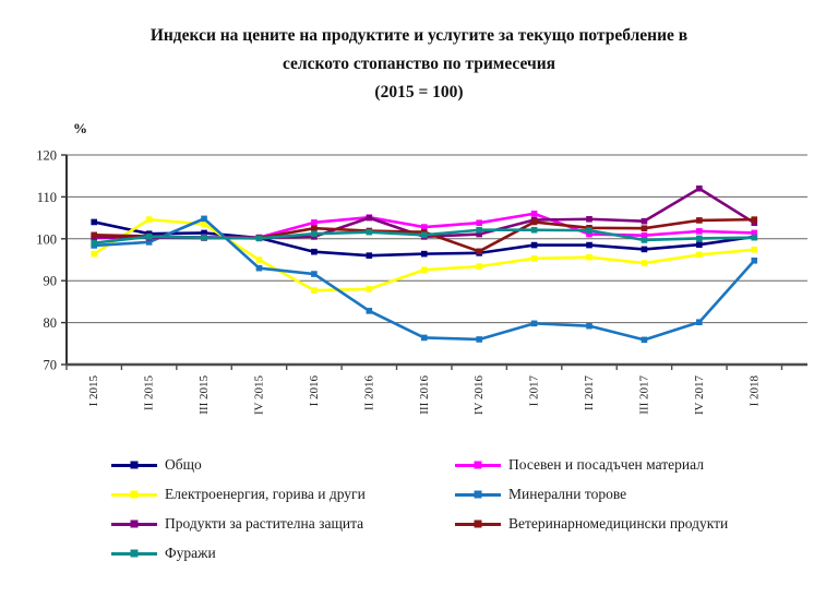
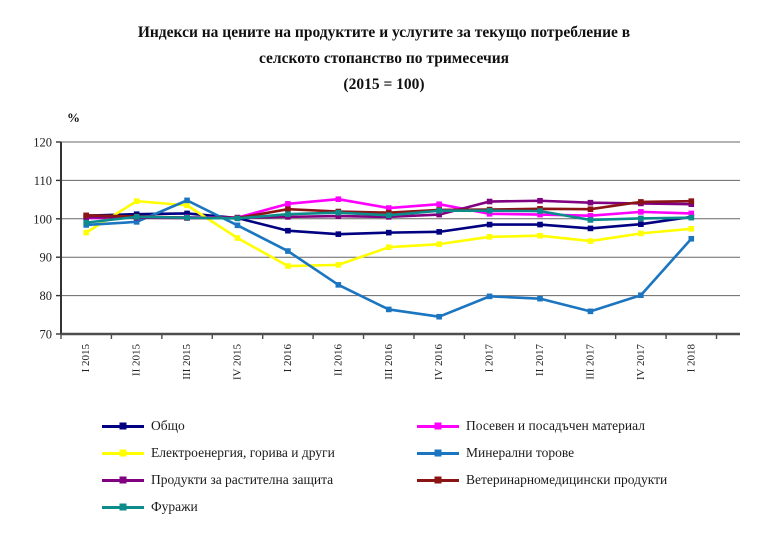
Общо/I 2015: 104 -> 101
Минерални торове/IV 2015: 93 -> 98
Продукти за растителна защита/II 2016: 105 -> 101
Минерални торове/IV 2016: 76 -> 74
Ветеринарномедицински продукти/IV 2016: 97 -> 102
Посевен и посадъчен материал/I 2017: 106 -> 101
Ветеринарномедицински продукти/I 2017: 104 -> 102
Продукти за растителна защита/IV 2017: 112 -> 104
